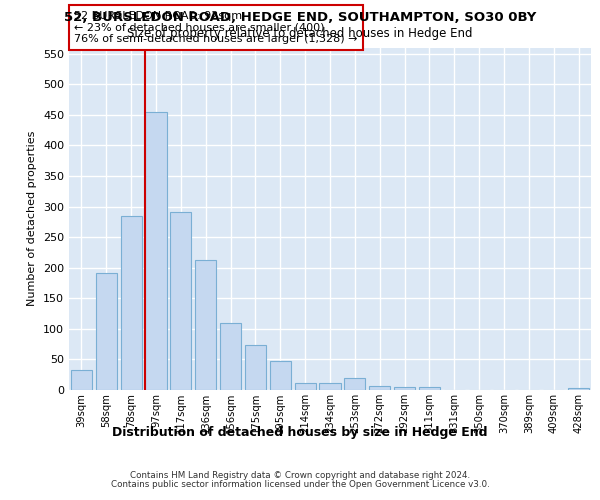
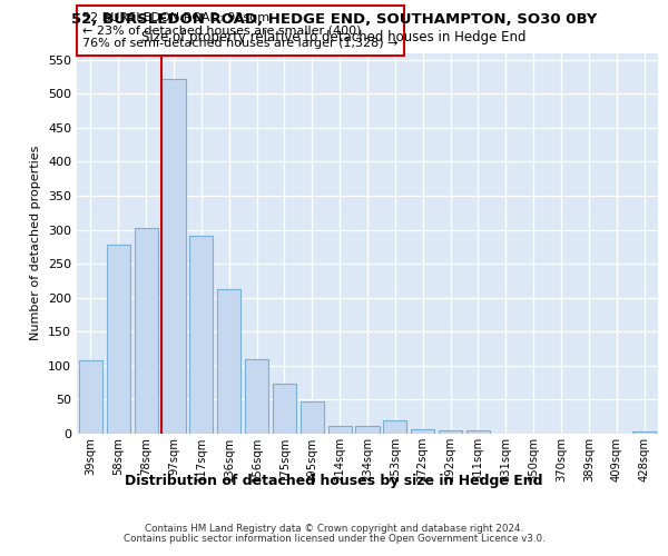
39sqm: 32 -> 108
58sqm: 192 -> 278
78sqm: 285 -> 302
97sqm: 455 -> 522
